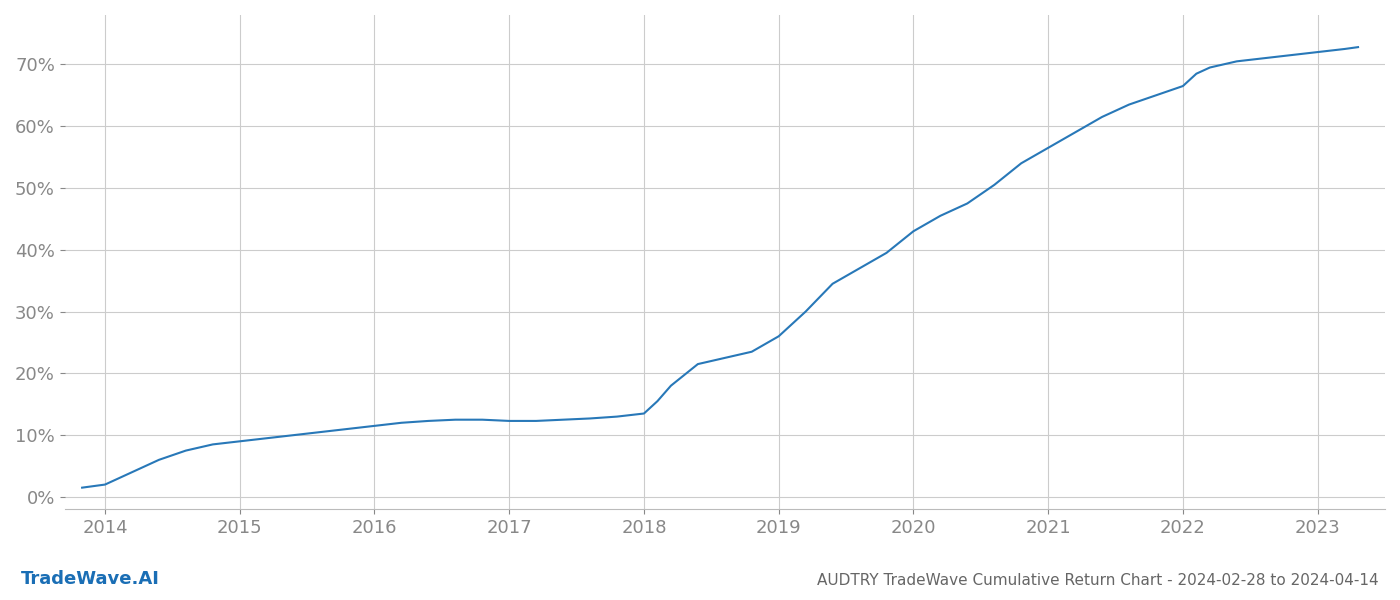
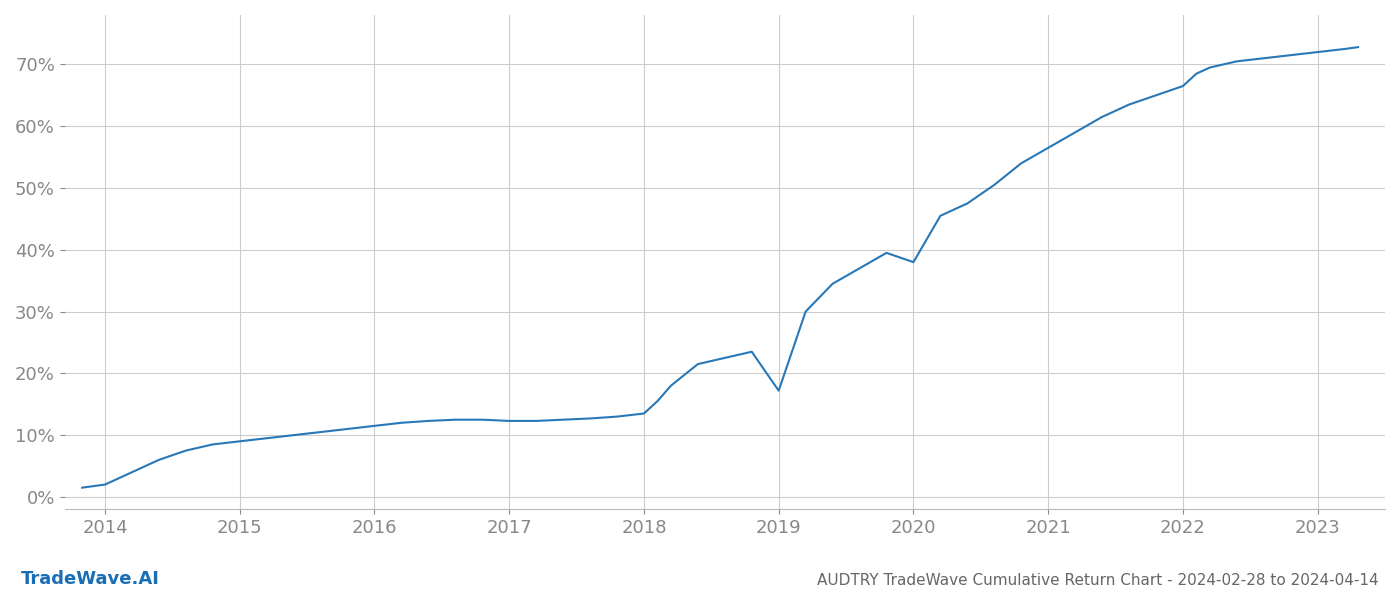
2019: 26.0% -> 17.2%
2020: 43.0% -> 38.0%
